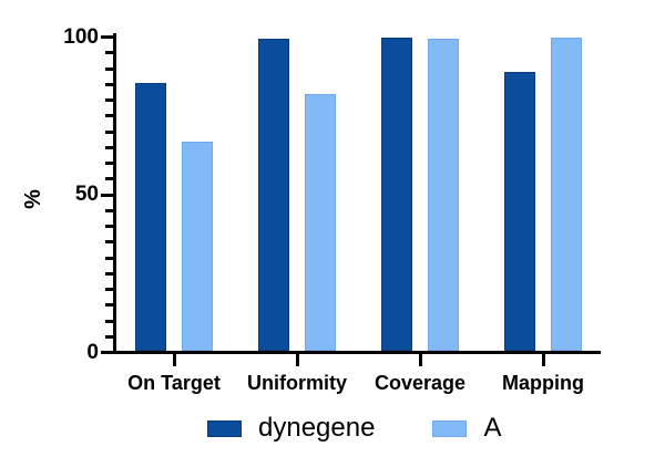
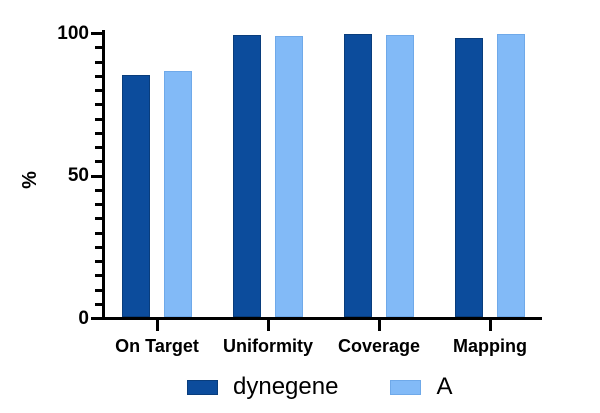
A/On Target: 67 -> 87
A/Uniformity: 82 -> 99
dynegene/Mapping: 89 -> 98
